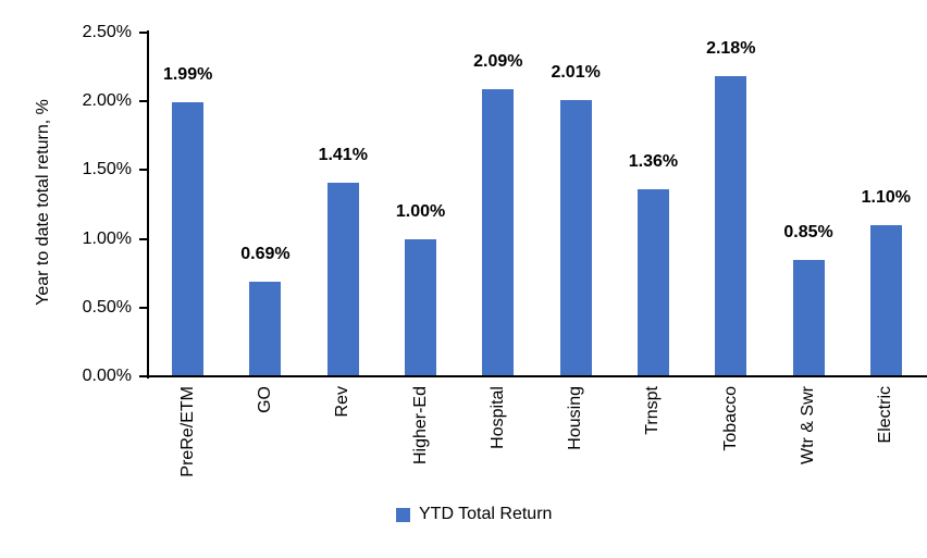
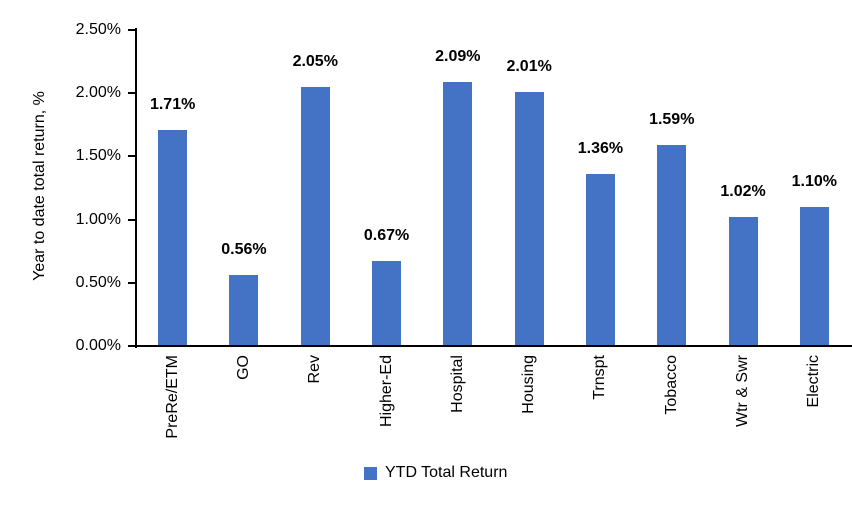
PreRe/ETM: 1.99% -> 1.71%
GO: 0.69% -> 0.56%
Rev: 1.41% -> 2.05%
Higher-Ed: 1.00% -> 0.67%
Tobacco: 2.18% -> 1.59%
Wtr & Swr: 0.85% -> 1.02%
